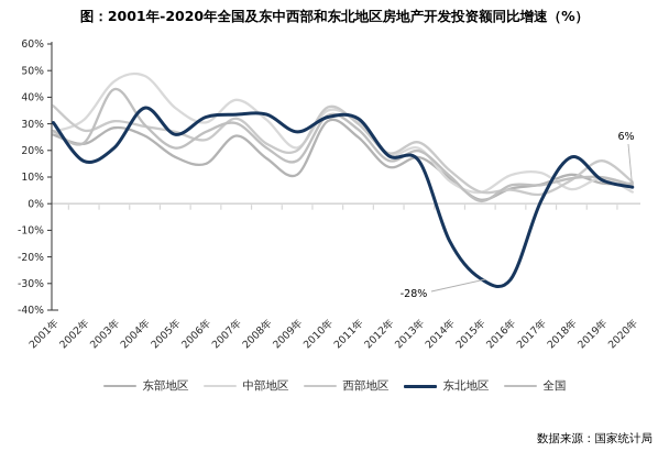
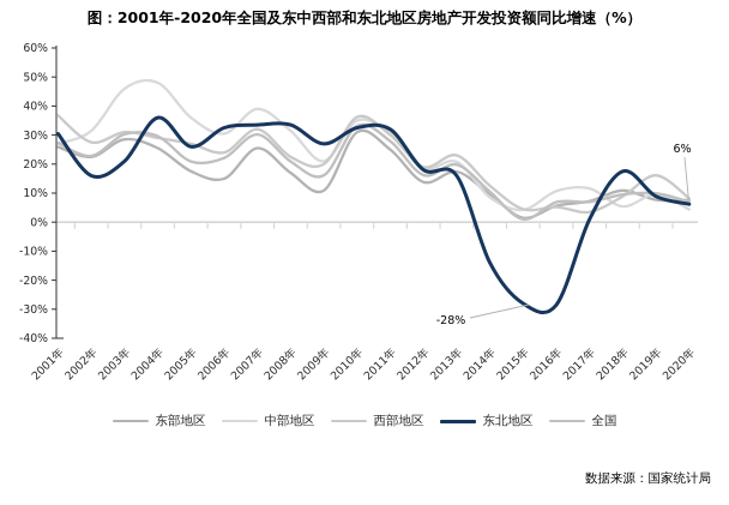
全国/2003年: 43% -> 30%
全国/2006年: 27% -> 22%
